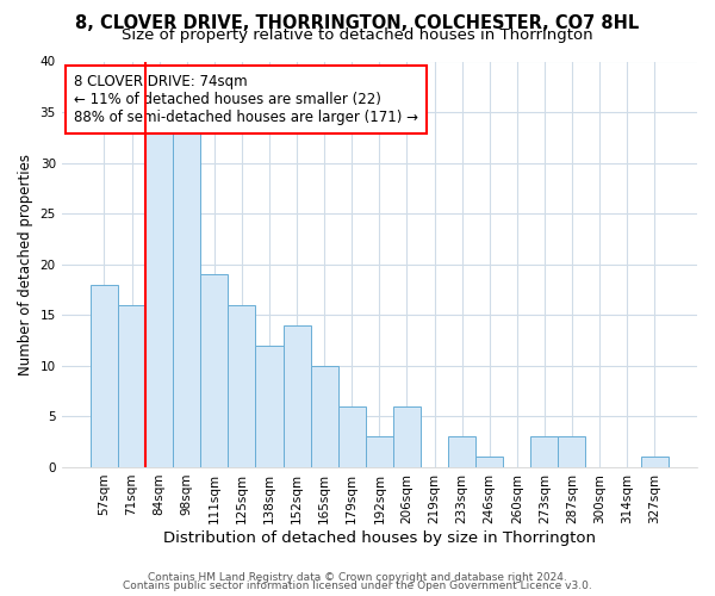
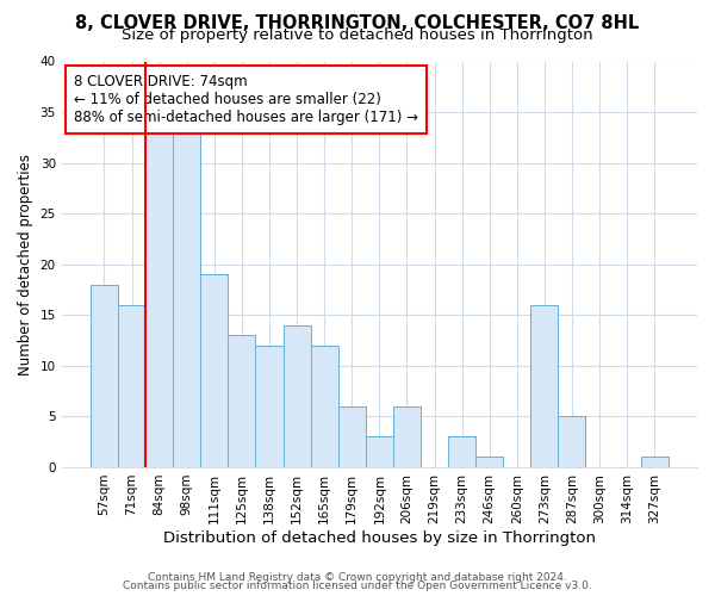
125sqm: 16 -> 13
165sqm: 10 -> 12
273sqm: 3 -> 16
287sqm: 3 -> 5
